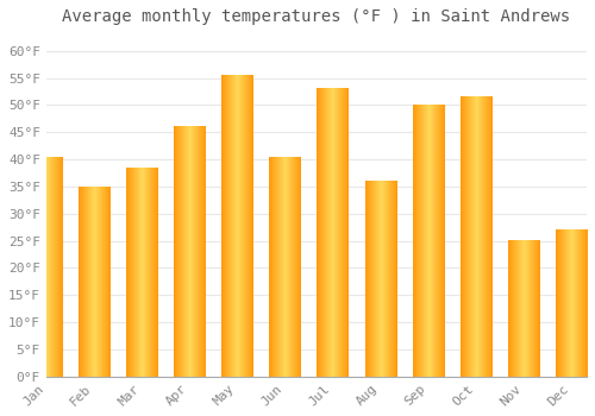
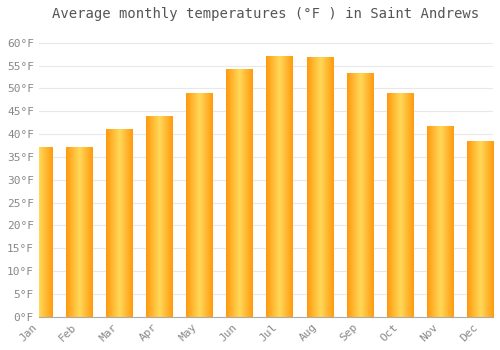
Jan: 40.5°F -> 37.2°F
Feb: 35.0°F -> 37.2°F
Mar: 38.5°F -> 41.0°F
Apr: 46.0°F -> 44.0°F
May: 55.5°F -> 49.0°F
Jun: 40.5°F -> 54.2°F
Jul: 53.0°F -> 57.0°F
Aug: 36.0°F -> 56.8°F
Sep: 50.0°F -> 53.4°F
Oct: 51.5°F -> 49.0°F
Nov: 25.0°F -> 41.8°F
Dec: 27.0°F -> 38.5°F
